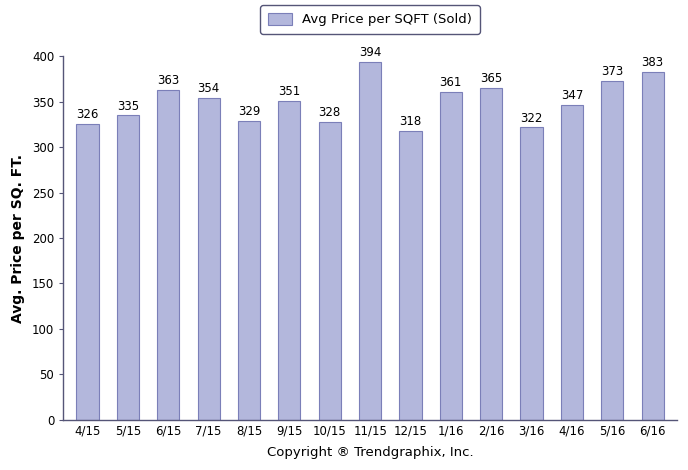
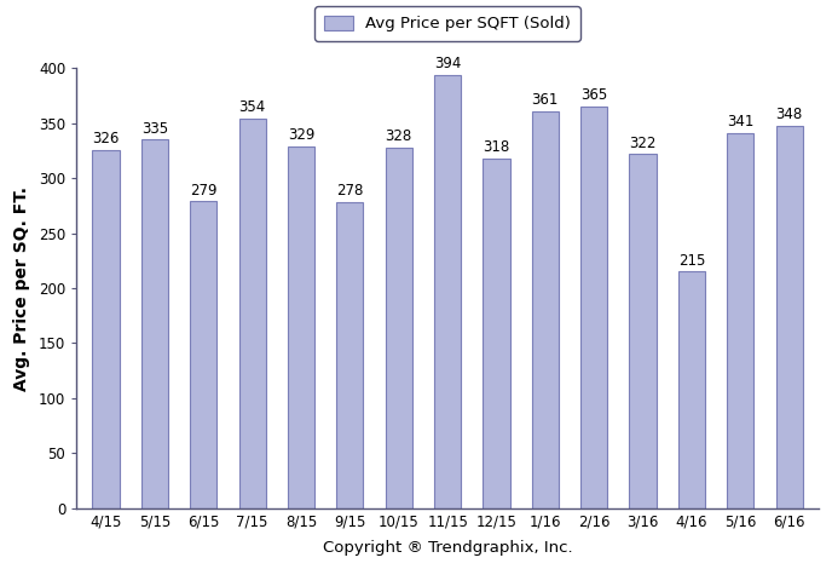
6/15: 363 -> 279
9/15: 351 -> 278
4/16: 347 -> 215
5/16: 373 -> 341
6/16: 383 -> 348
